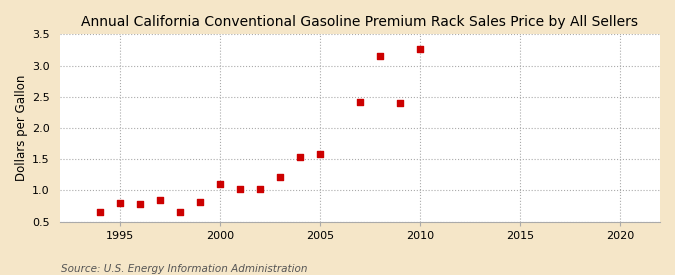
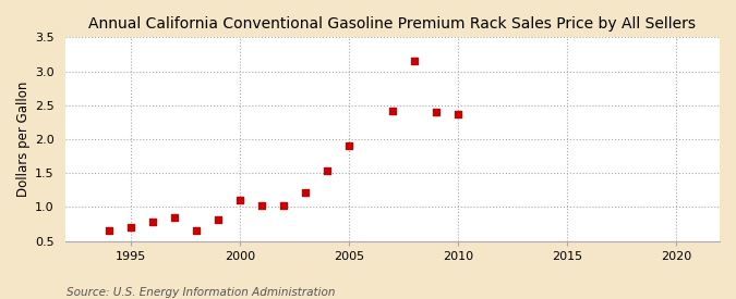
1995: 0.80 -> 0.70
2005: 1.58 -> 1.90
2010: 3.26 -> 2.37
